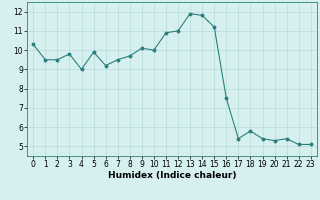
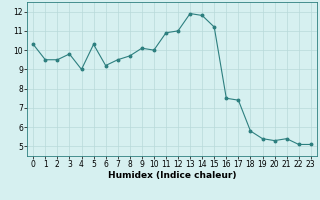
5: 9.9 -> 10.3
17: 5.4 -> 7.4
